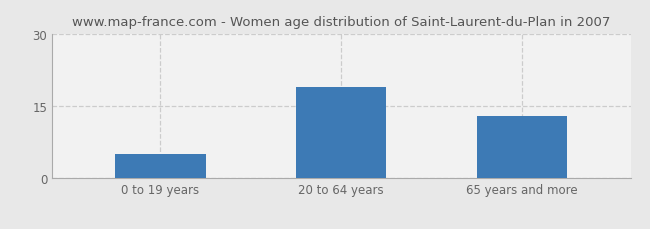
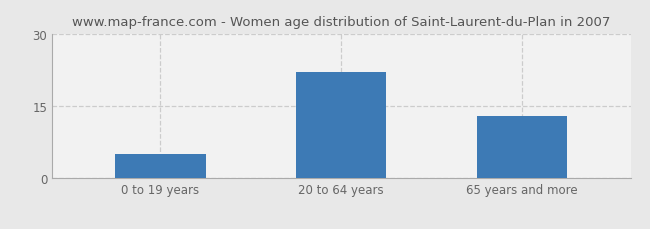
20 to 64 years: 19 -> 22
